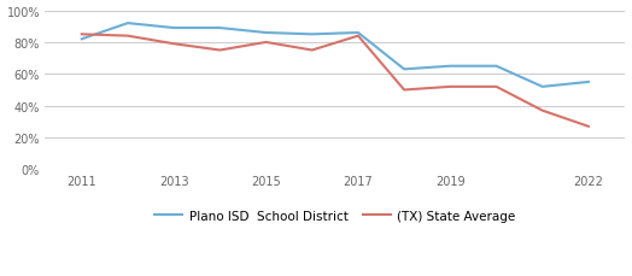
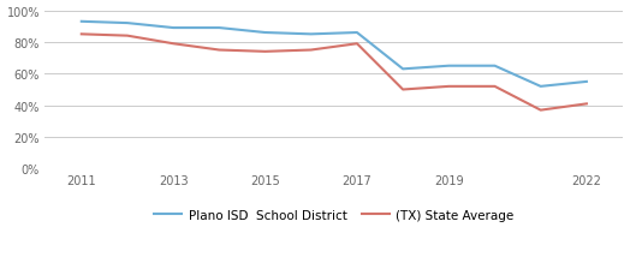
Plano ISD School District/2011: 82% -> 93%
(TX) State Average/2015: 80% -> 74%
(TX) State Average/2017: 84% -> 79%
(TX) State Average/2022: 27% -> 41%
